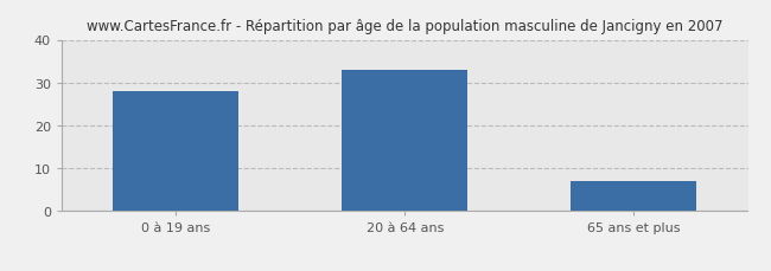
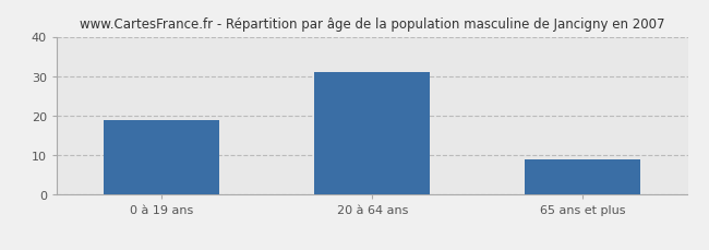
0 à 19 ans: 28 -> 19
20 à 64 ans: 33 -> 31
65 ans et plus: 7 -> 9
